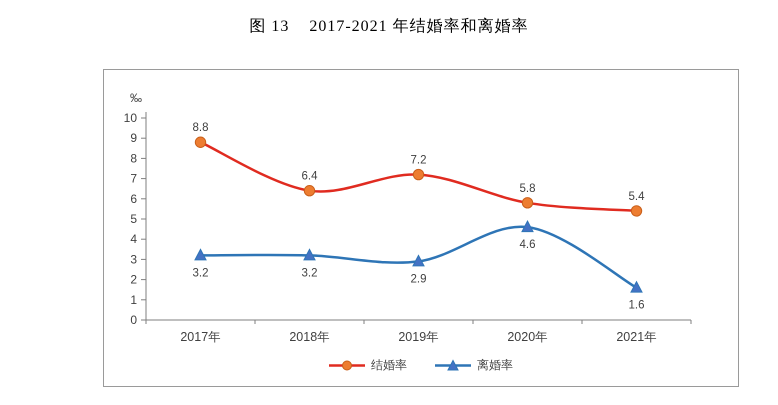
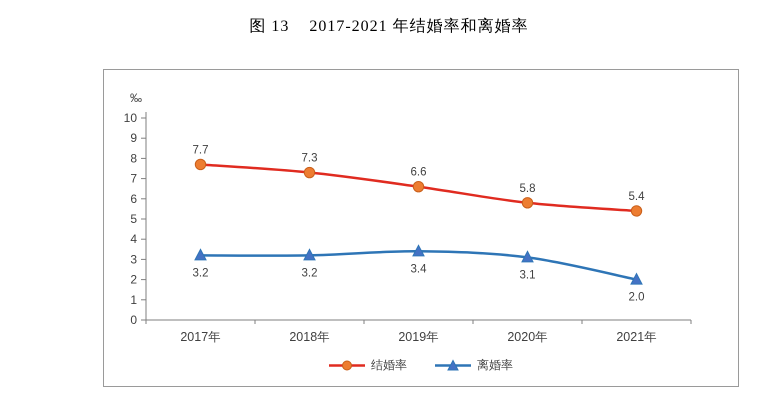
结婚率/2017年: 8.8 -> 7.7
结婚率/2018年: 6.4 -> 7.3
结婚率/2019年: 7.2 -> 6.6
离婚率/2019年: 2.9 -> 3.4
离婚率/2020年: 4.6 -> 3.1
离婚率/2021年: 1.6 -> 2.0
